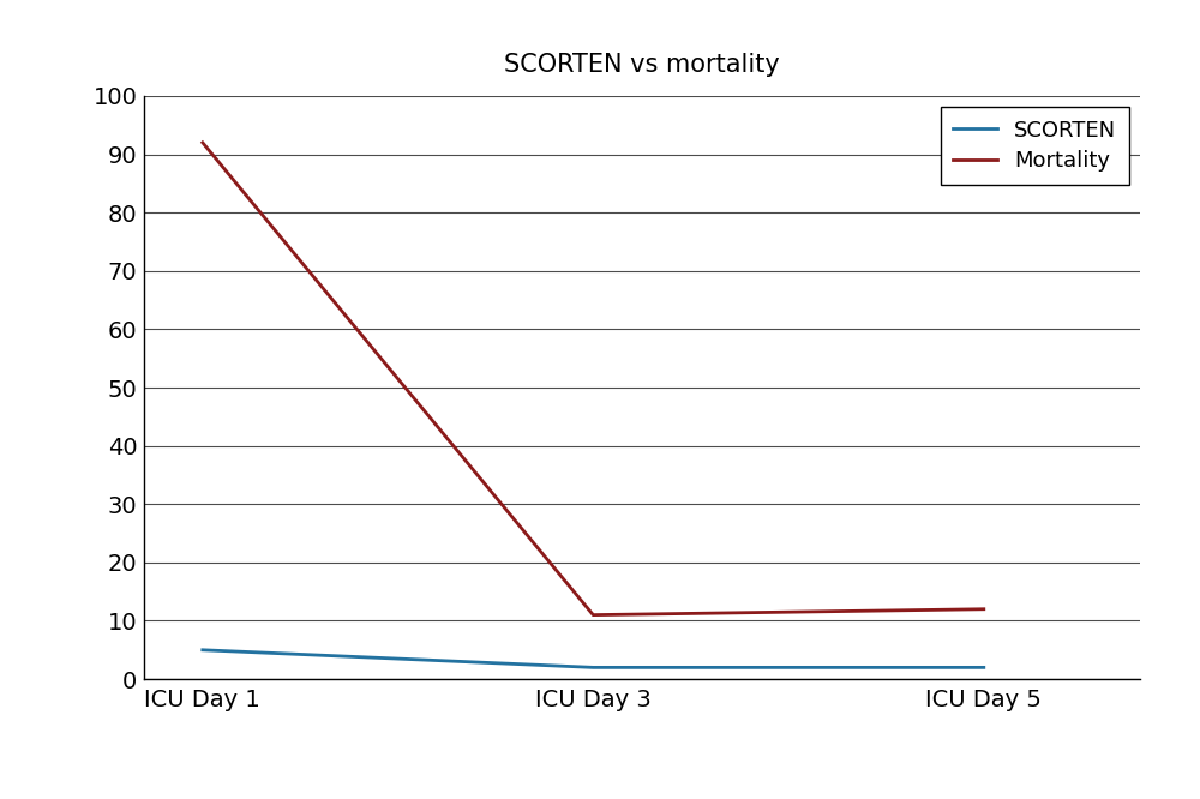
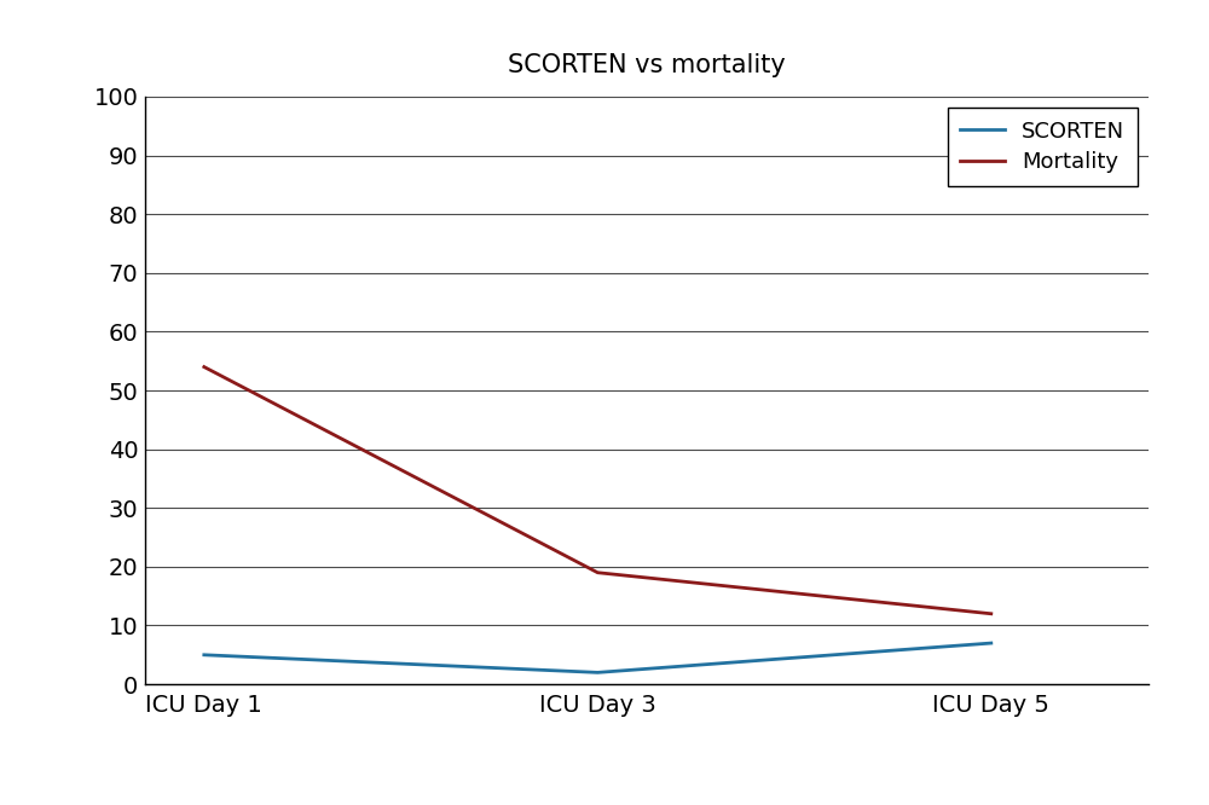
Mortality/ICU Day 1: 92 -> 54
Mortality/ICU Day 3: 11 -> 19
SCORTEN/ICU Day 5: 2 -> 7
